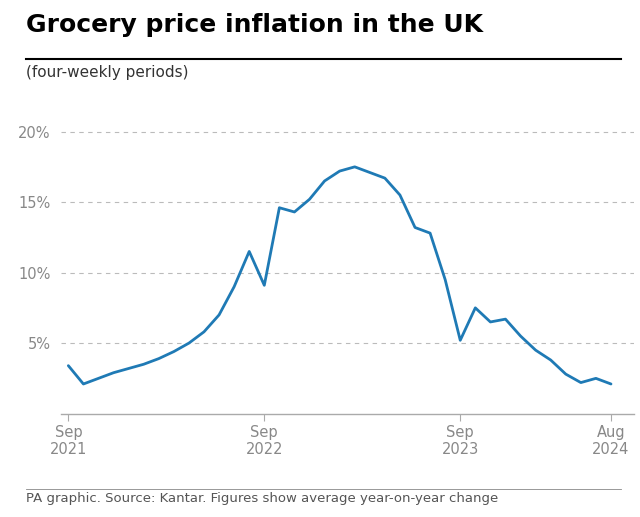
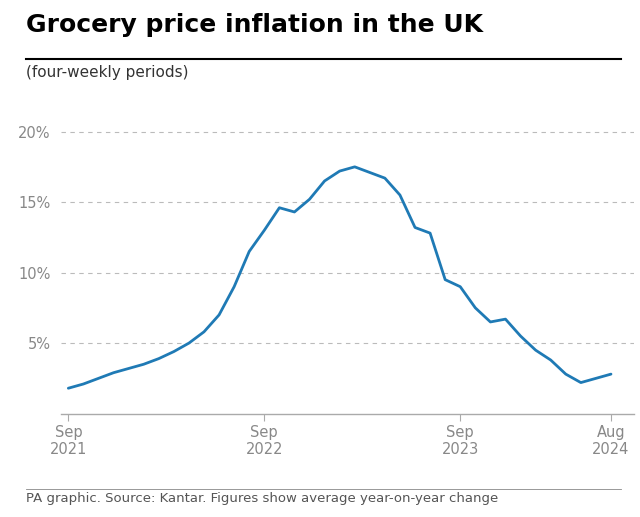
Sep 2021: 3.4% -> 1.8%
Sep 2022: 9.1% -> 13.0%
Sep 2023: 5.2% -> 9.0%
Aug 2024: 2.1% -> 2.8%
